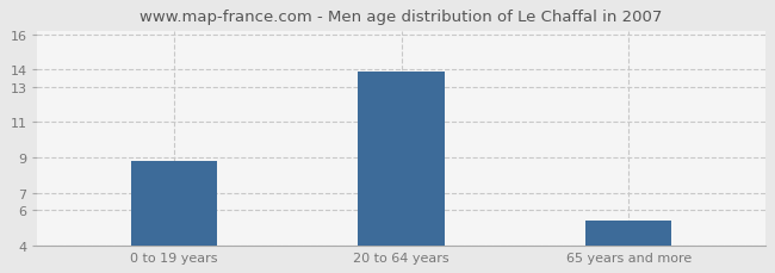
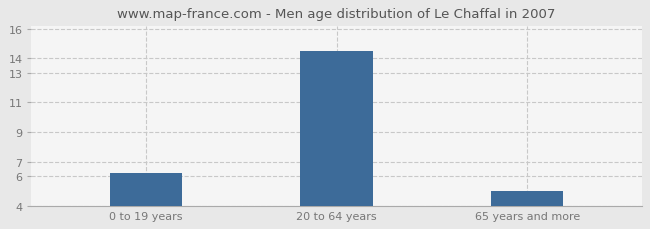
0 to 19 years: 8.8 -> 6.2
20 to 64 years: 13.9 -> 14.5
65 years and more: 5.4 -> 5.0
